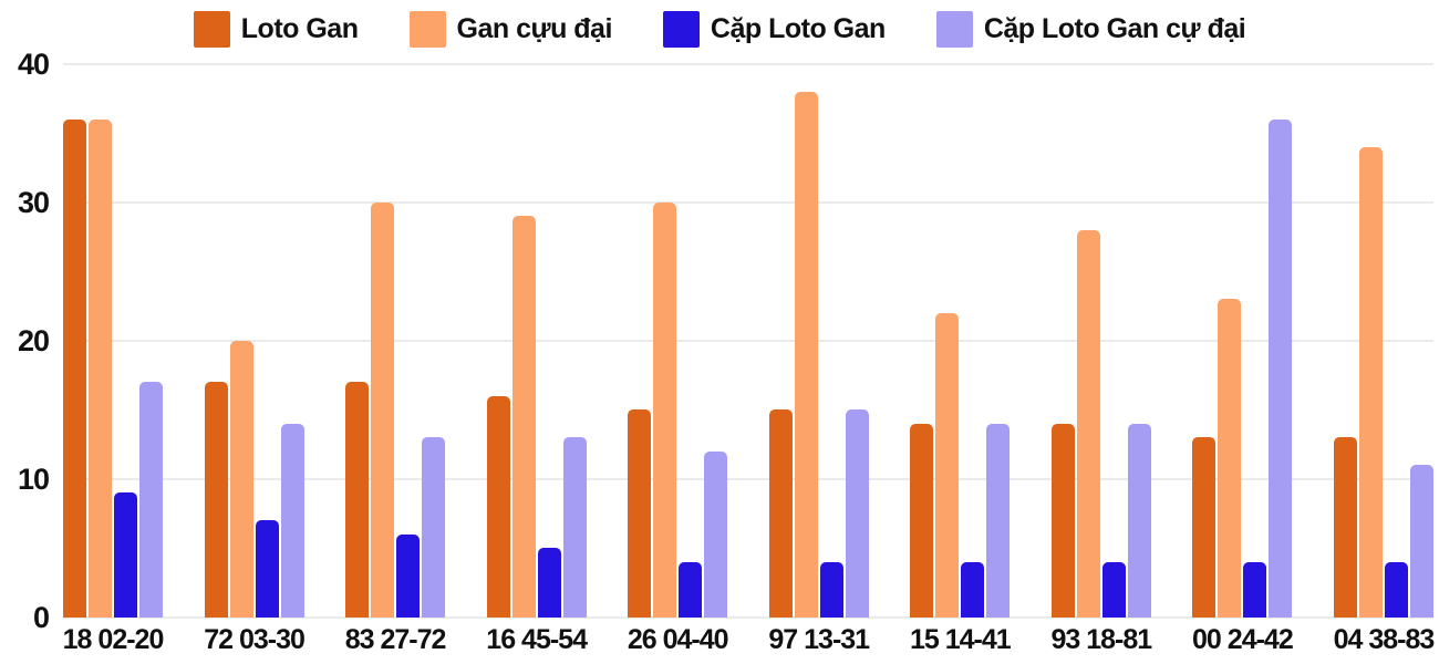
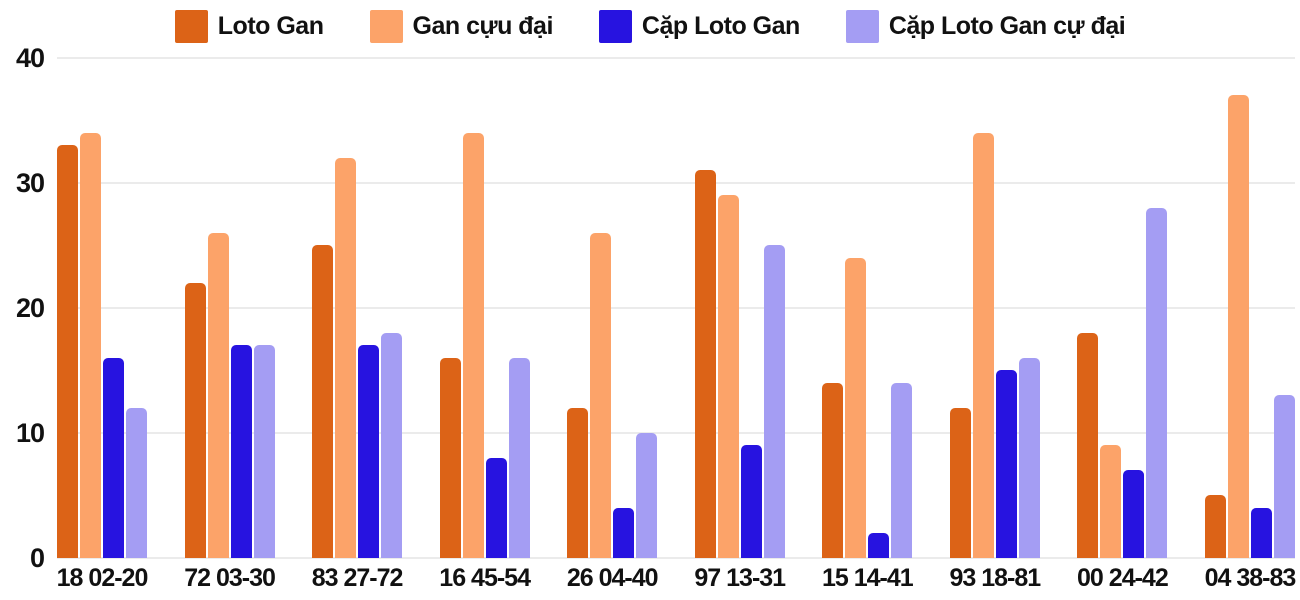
Loto Gan/18 02-20: 36 -> 33
Gan cựu đại/18 02-20: 36 -> 34
Cặp Loto Gan/18 02-20: 9 -> 16
Cặp Loto Gan cự đại/18 02-20: 17 -> 12
Loto Gan/72 03-30: 17 -> 22
Gan cựu đại/72 03-30: 20 -> 26
Cặp Loto Gan/72 03-30: 7 -> 17
Cặp Loto Gan cự đại/72 03-30: 14 -> 17
Loto Gan/83 27-72: 17 -> 25
Gan cựu đại/83 27-72: 30 -> 32
Cặp Loto Gan/83 27-72: 6 -> 17
Cặp Loto Gan cự đại/83 27-72: 13 -> 18
Gan cựu đại/16 45-54: 29 -> 34
Cặp Loto Gan/16 45-54: 5 -> 8
Cặp Loto Gan cự đại/16 45-54: 13 -> 16
Loto Gan/26 04-40: 15 -> 12
Gan cựu đại/26 04-40: 30 -> 26
Cặp Loto Gan cự đại/26 04-40: 12 -> 10
Loto Gan/97 13-31: 15 -> 31
Gan cựu đại/97 13-31: 38 -> 29
Cặp Loto Gan/97 13-31: 4 -> 9
Cặp Loto Gan cự đại/97 13-31: 15 -> 25
Gan cựu đại/15 14-41: 22 -> 24
Cặp Loto Gan/15 14-41: 4 -> 2
Loto Gan/93 18-81: 14 -> 12
Gan cựu đại/93 18-81: 28 -> 34
Cặp Loto Gan/93 18-81: 4 -> 15
Cặp Loto Gan cự đại/93 18-81: 14 -> 16
Loto Gan/00 24-42: 13 -> 18
Gan cựu đại/00 24-42: 23 -> 9
Cặp Loto Gan/00 24-42: 4 -> 7
Cặp Loto Gan cự đại/00 24-42: 36 -> 28
Loto Gan/04 38-83: 13 -> 5
Gan cựu đại/04 38-83: 34 -> 37
Cặp Loto Gan cự đại/04 38-83: 11 -> 13
